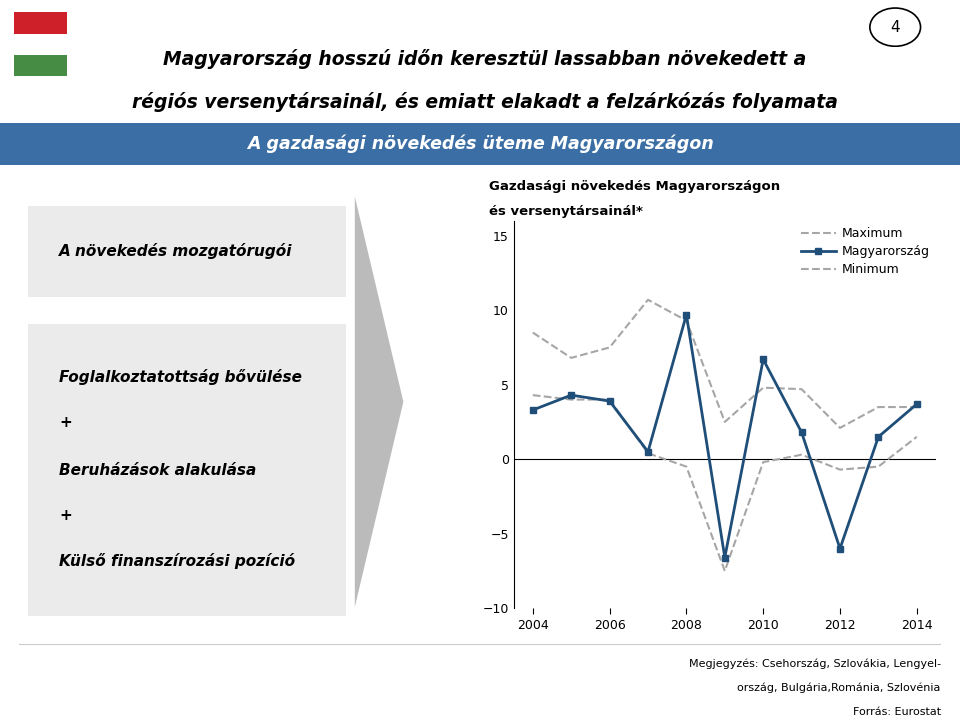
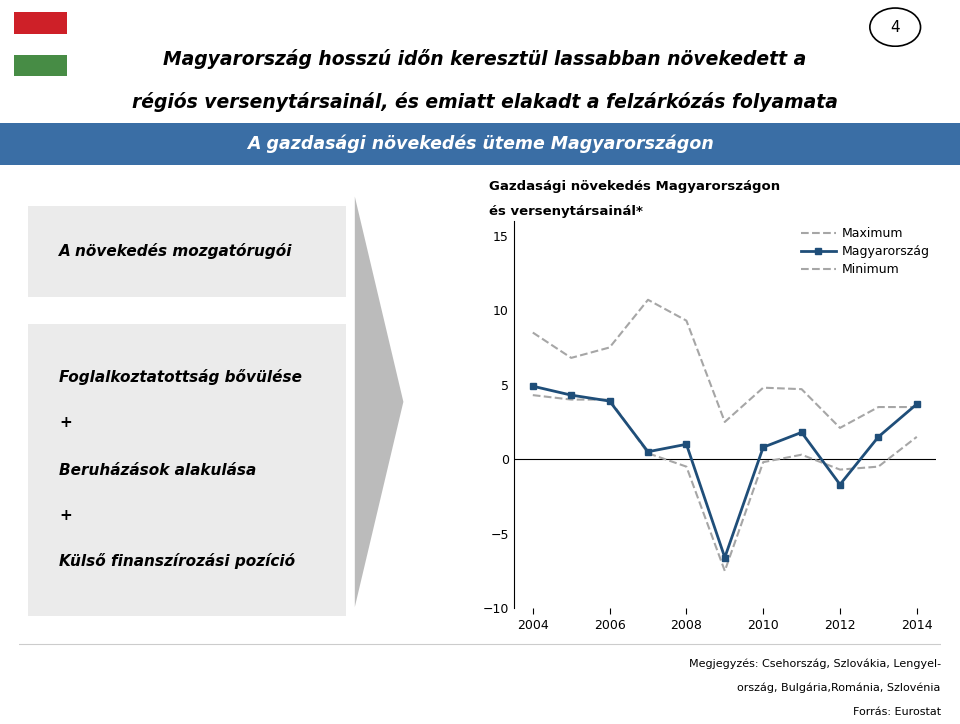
Magyarország/2004: 3.3 -> 4.9
Magyarország/2008: 9.7 -> 1.0
Magyarország/2010: 6.7 -> 0.8
Magyarország/2012: -6.0 -> -1.7
